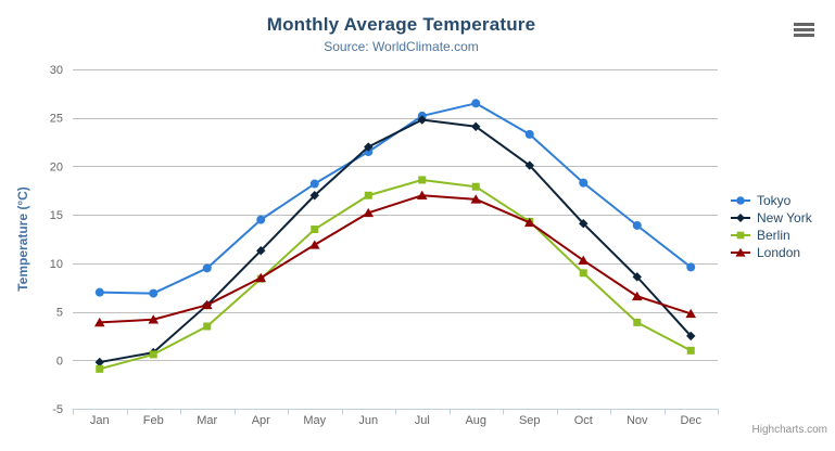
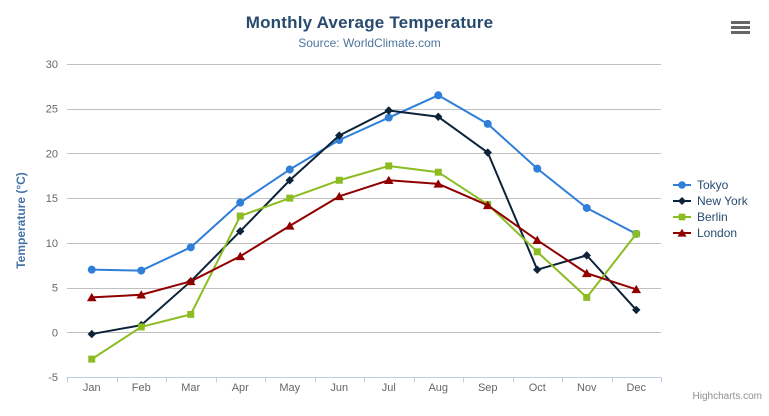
Berlin/Jan: -1 -> -3
Berlin/Mar: 4 -> 2
Berlin/Apr: 8 -> 13
Berlin/May: 14 -> 15
Tokyo/Jul: 25 -> 24
New York/Oct: 14 -> 7
Tokyo/Dec: 10 -> 11
Berlin/Dec: 1 -> 11
